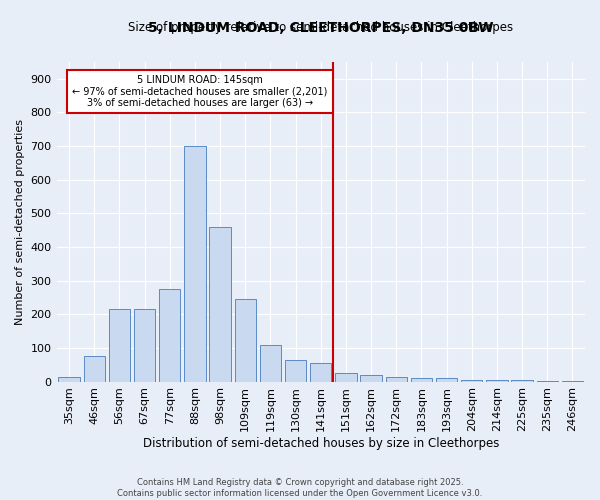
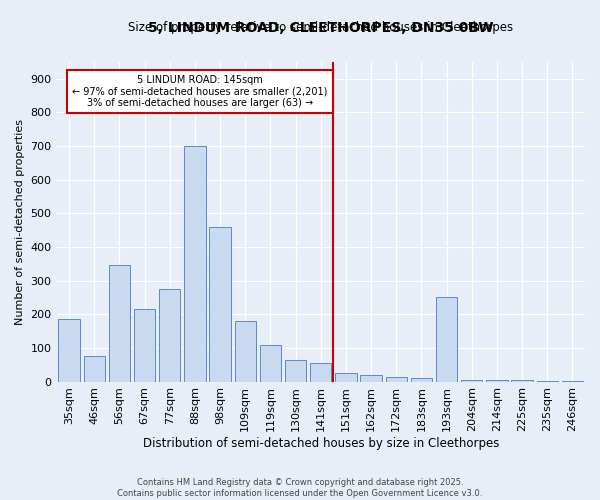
35sqm: 15 -> 185
56sqm: 215 -> 345
109sqm: 245 -> 180
193sqm: 10 -> 250
